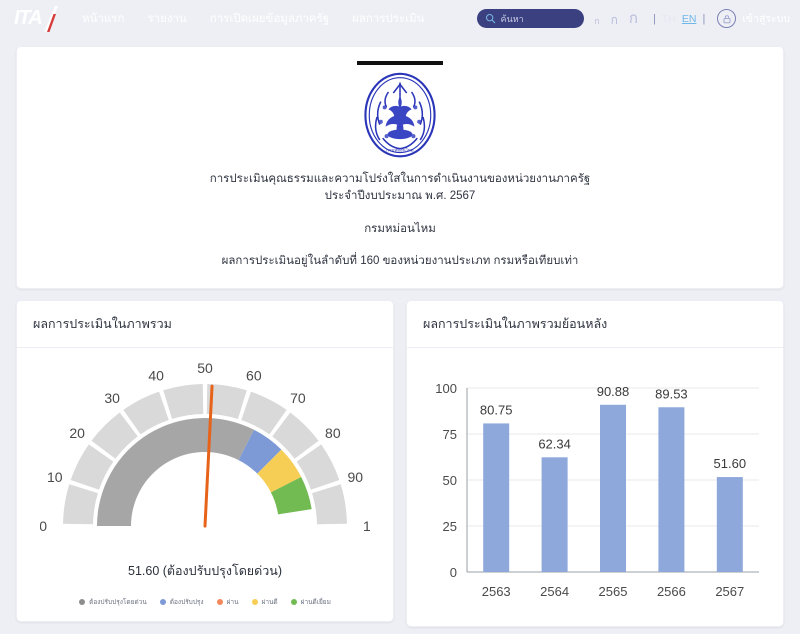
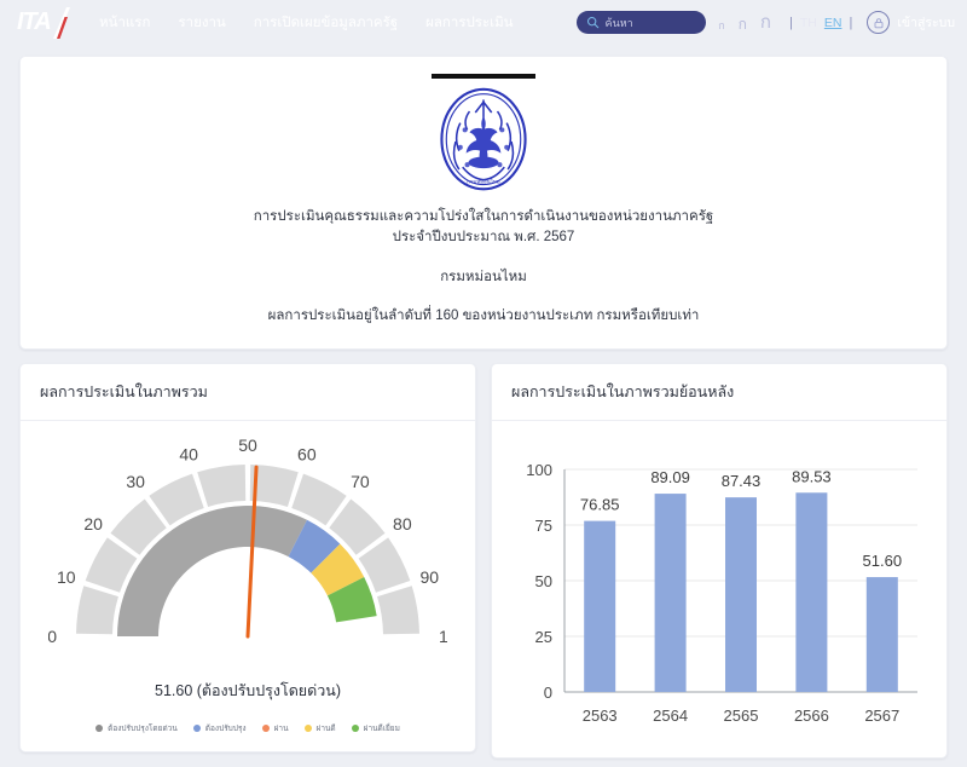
ผลการประเมินในภาพรวมย้อนหลัง/2563: 80.75 -> 76.85
ผลการประเมินในภาพรวมย้อนหลัง/2564: 62.34 -> 89.09
ผลการประเมินในภาพรวมย้อนหลัง/2565: 90.88 -> 87.43
